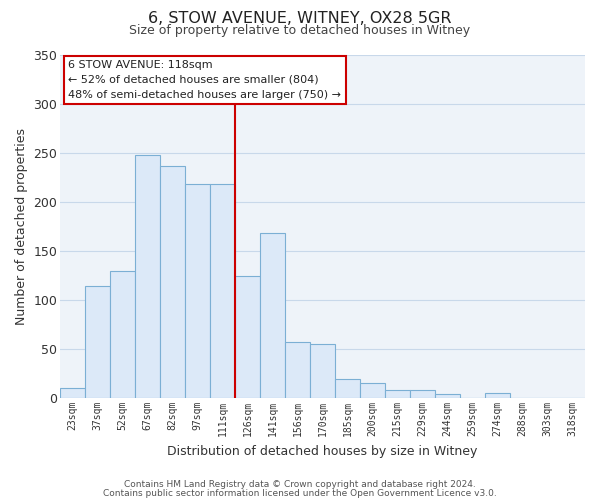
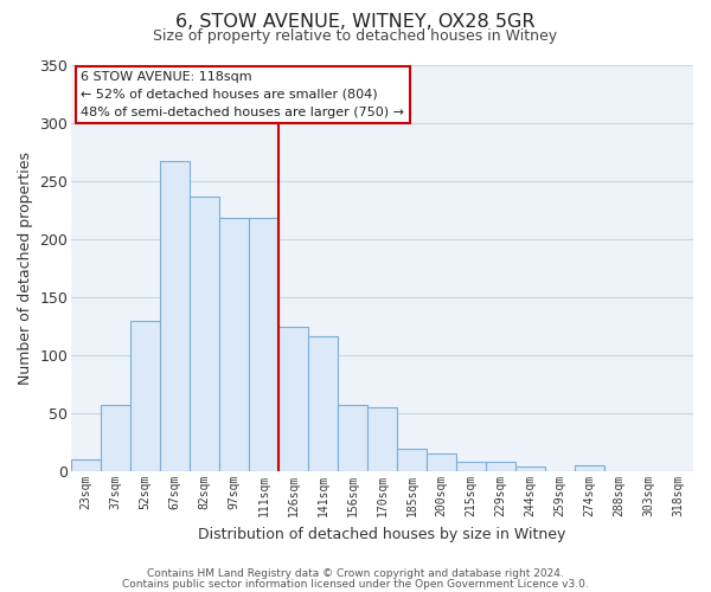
37sqm: 114 -> 57
67sqm: 248 -> 267
141sqm: 168 -> 116
